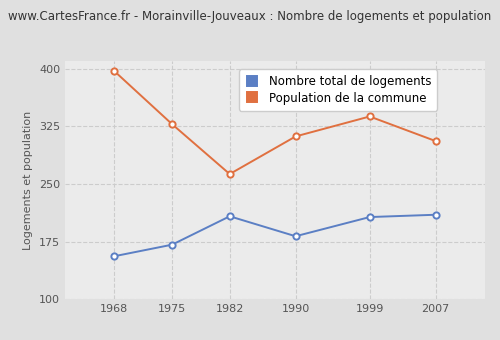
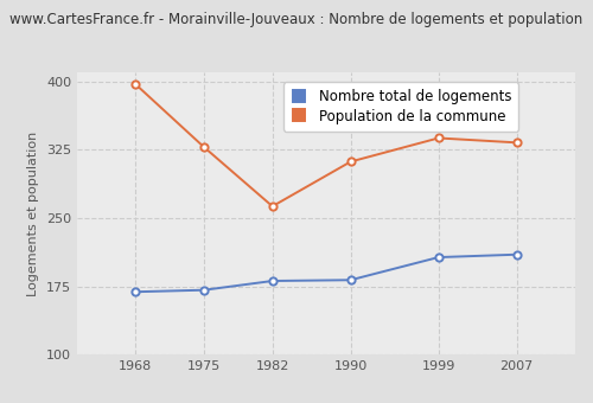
Nombre total de logements/1968: 156 -> 169
Nombre total de logements/1982: 208 -> 181
Population de la commune/2007: 306 -> 333
